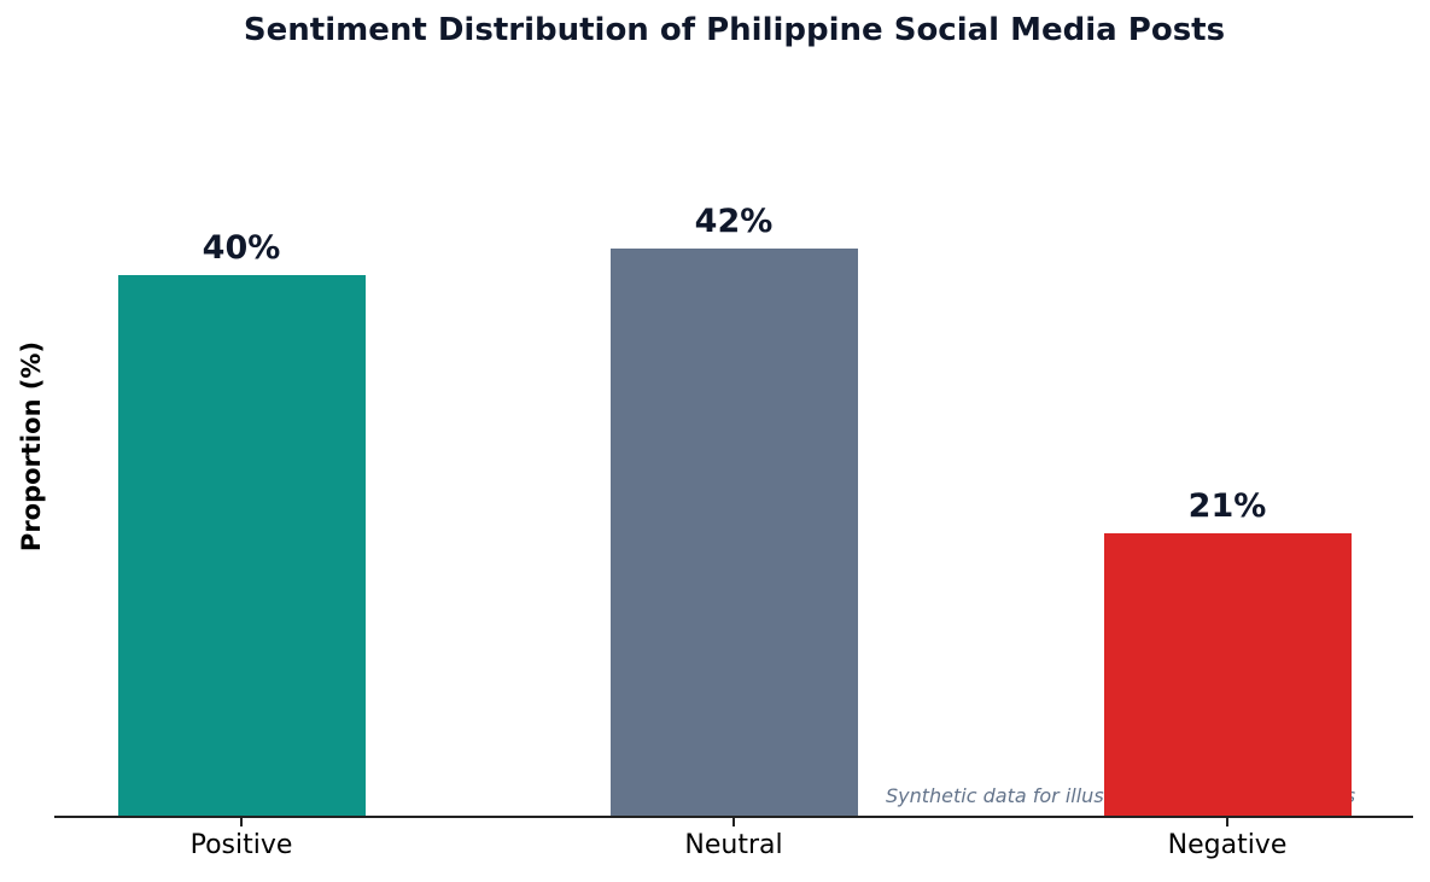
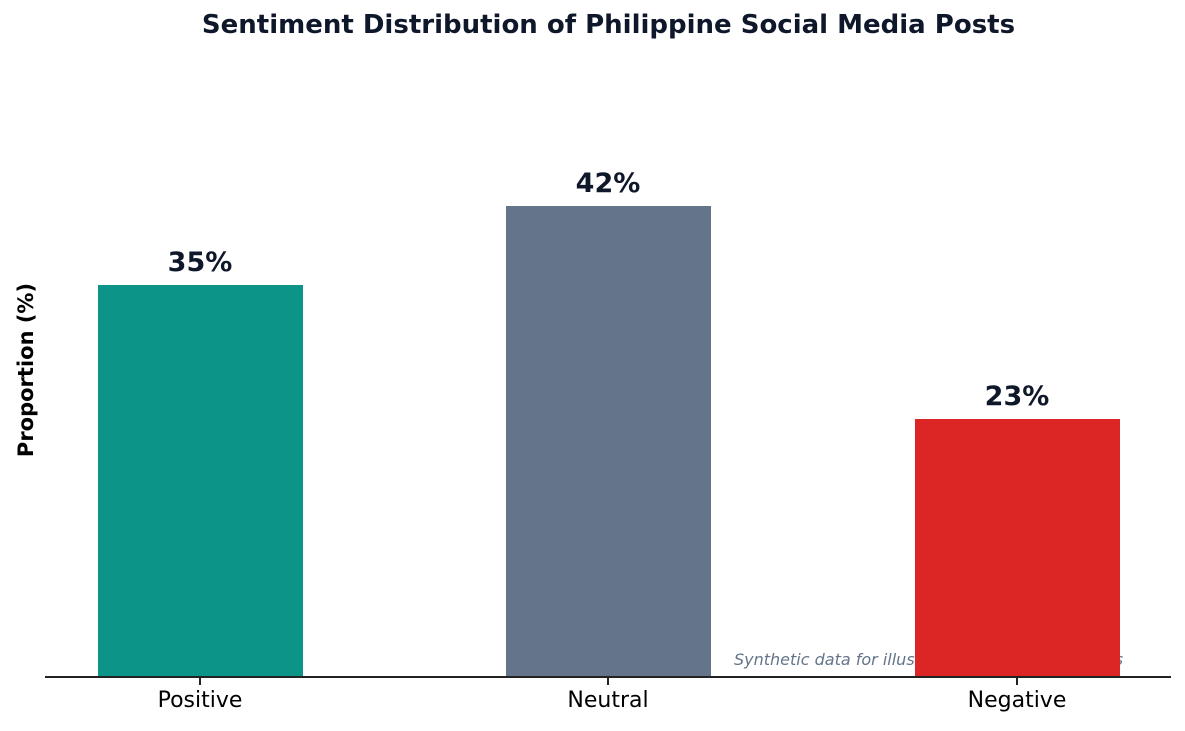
Positive: 40% -> 35%
Negative: 21% -> 23%
